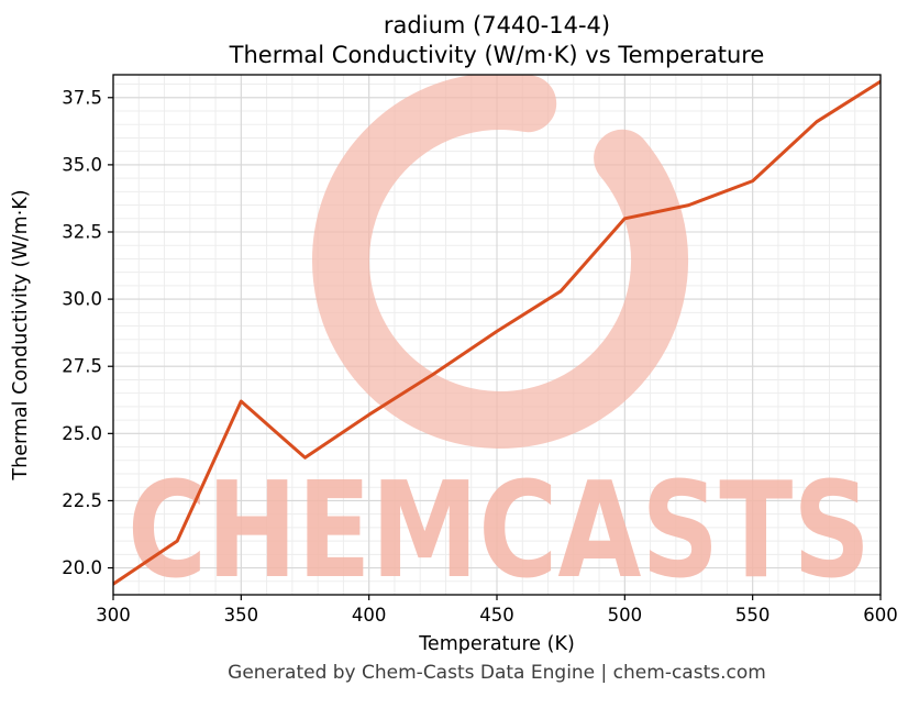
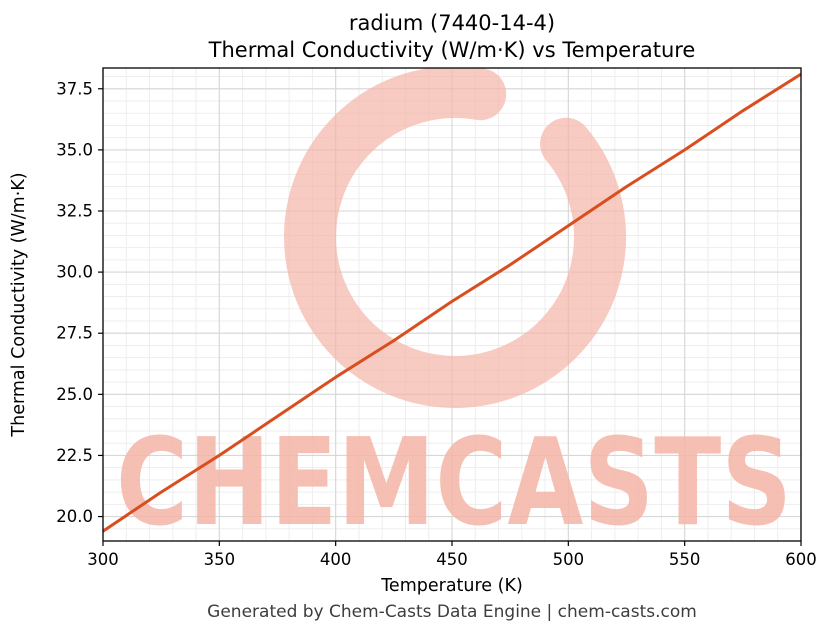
350: 26.2 -> 22.5
500: 33.0 -> 31.9
550: 34.4 -> 35.0
